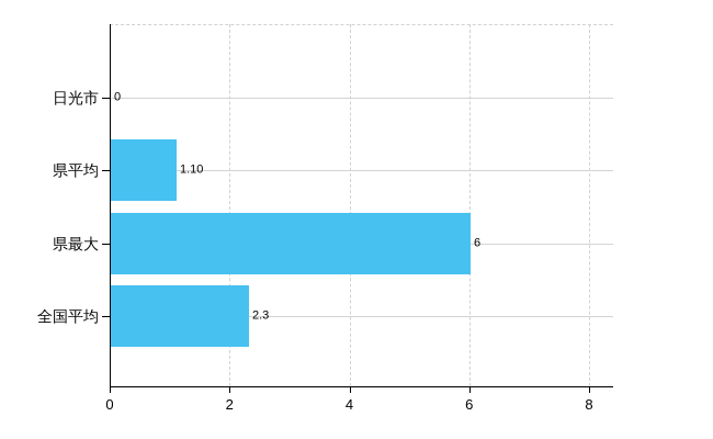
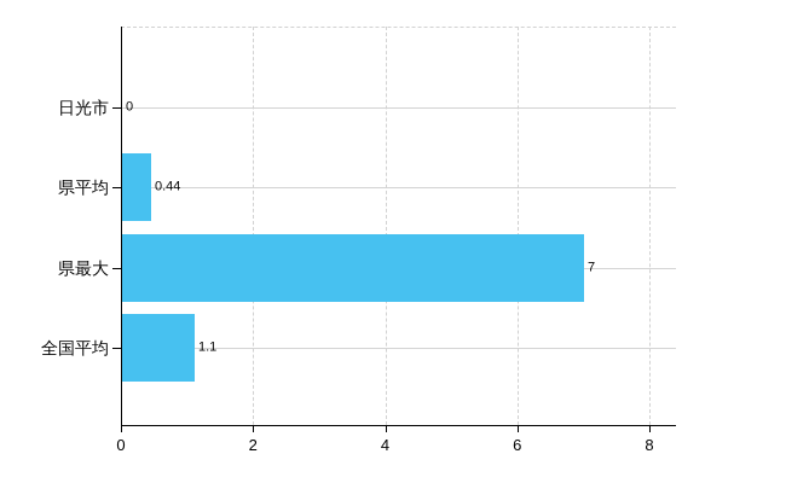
県平均: 1.10 -> 0.44
県最大: 6 -> 7
全国平均: 2.3 -> 1.1
